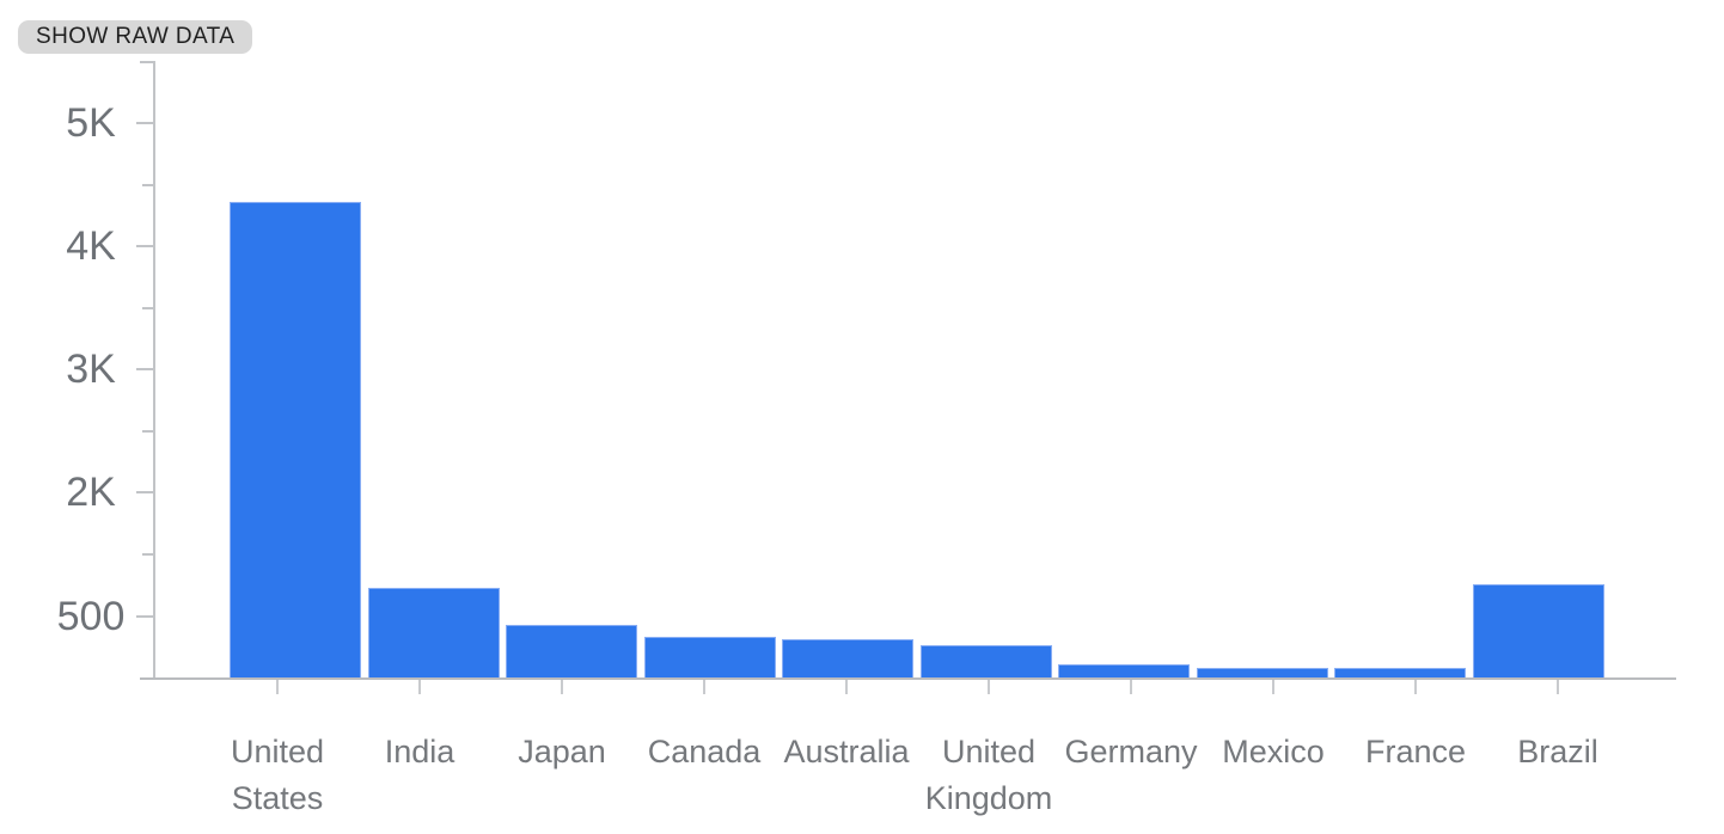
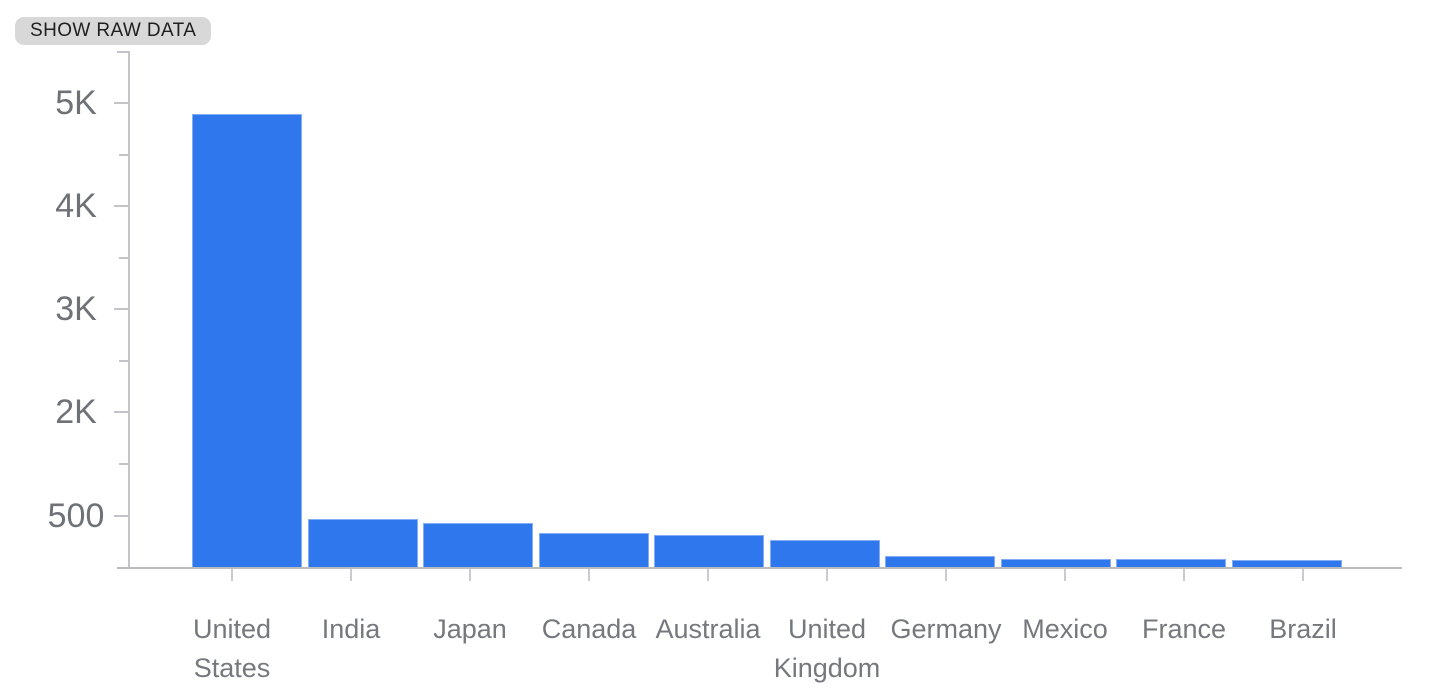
United States: 4.36K -> 4.89K
India: 0.85K -> 0.47K
Brazil: 0.89K -> 0.07K
